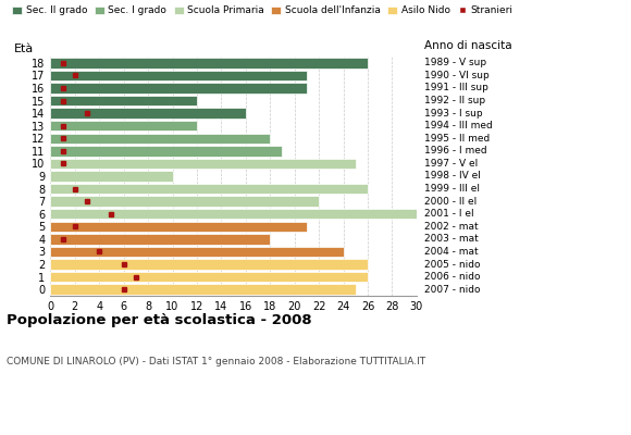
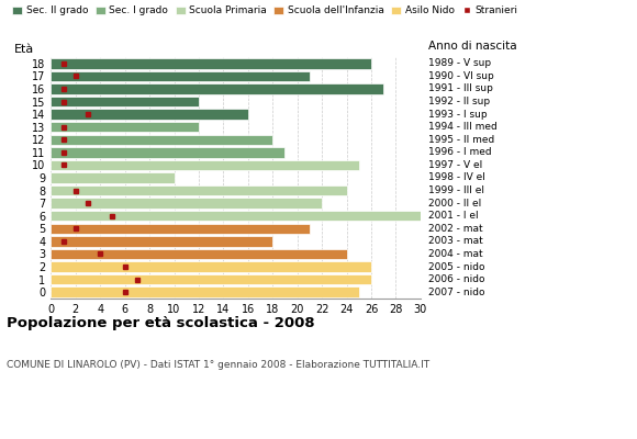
16: 21 -> 27
8: 26 -> 24
